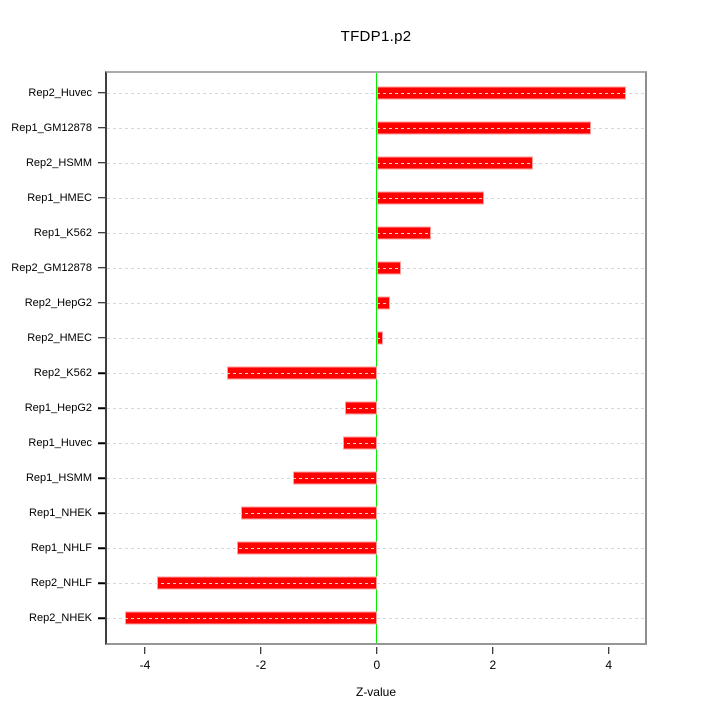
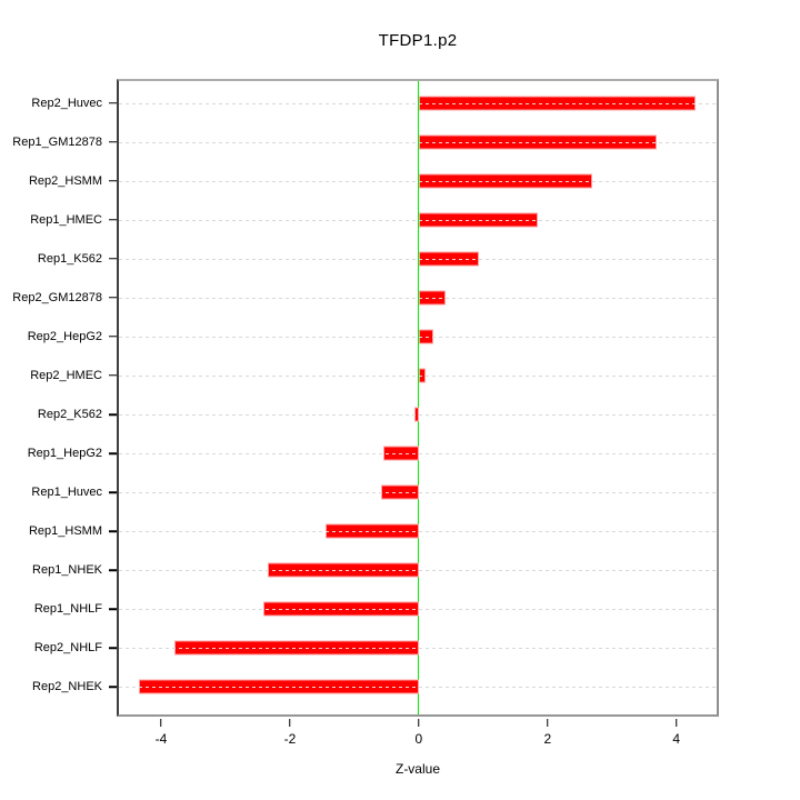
Rep2_K562: -2.6 -> -0.1
